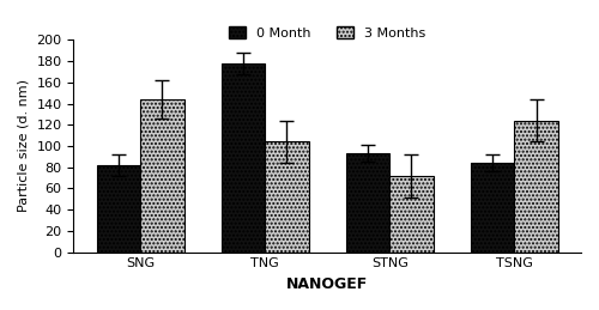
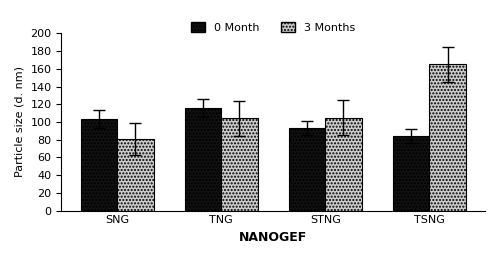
0 Month/SNG: 82 -> 103
3 Months/SNG: 144 -> 81
0 Month/TNG: 178 -> 116
3 Months/STNG: 72 -> 105
3 Months/TSNG: 124 -> 165
